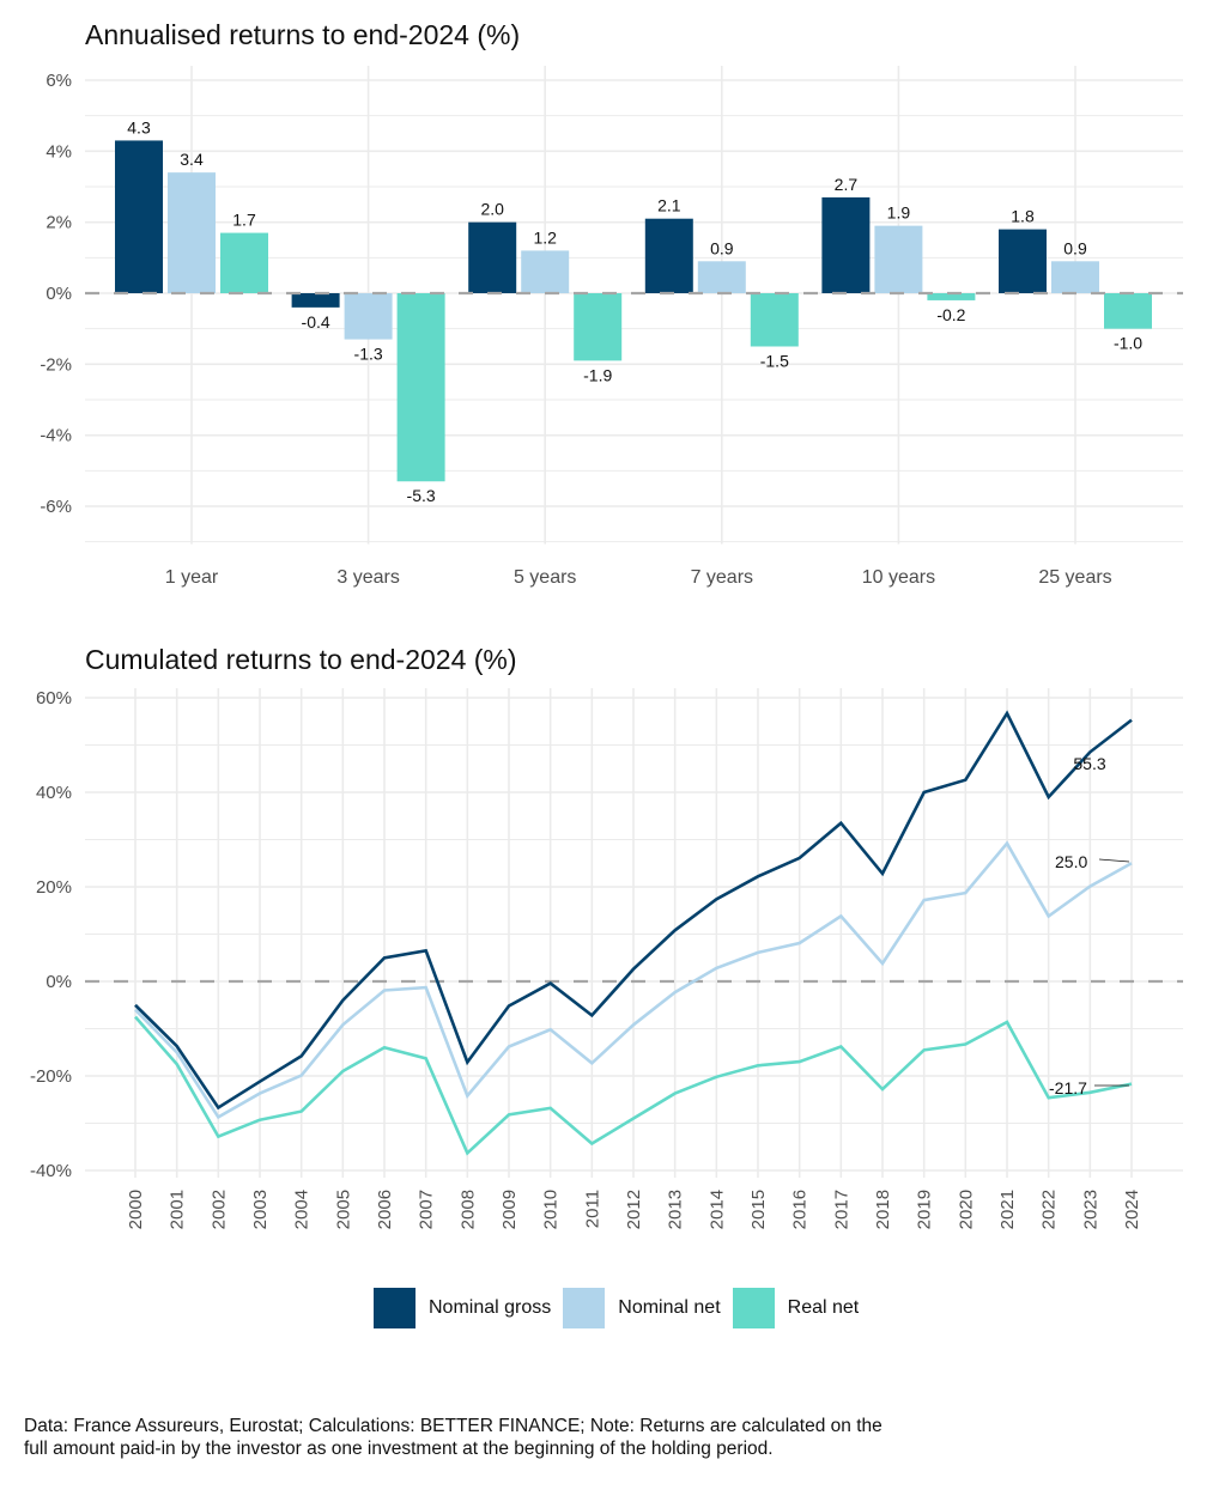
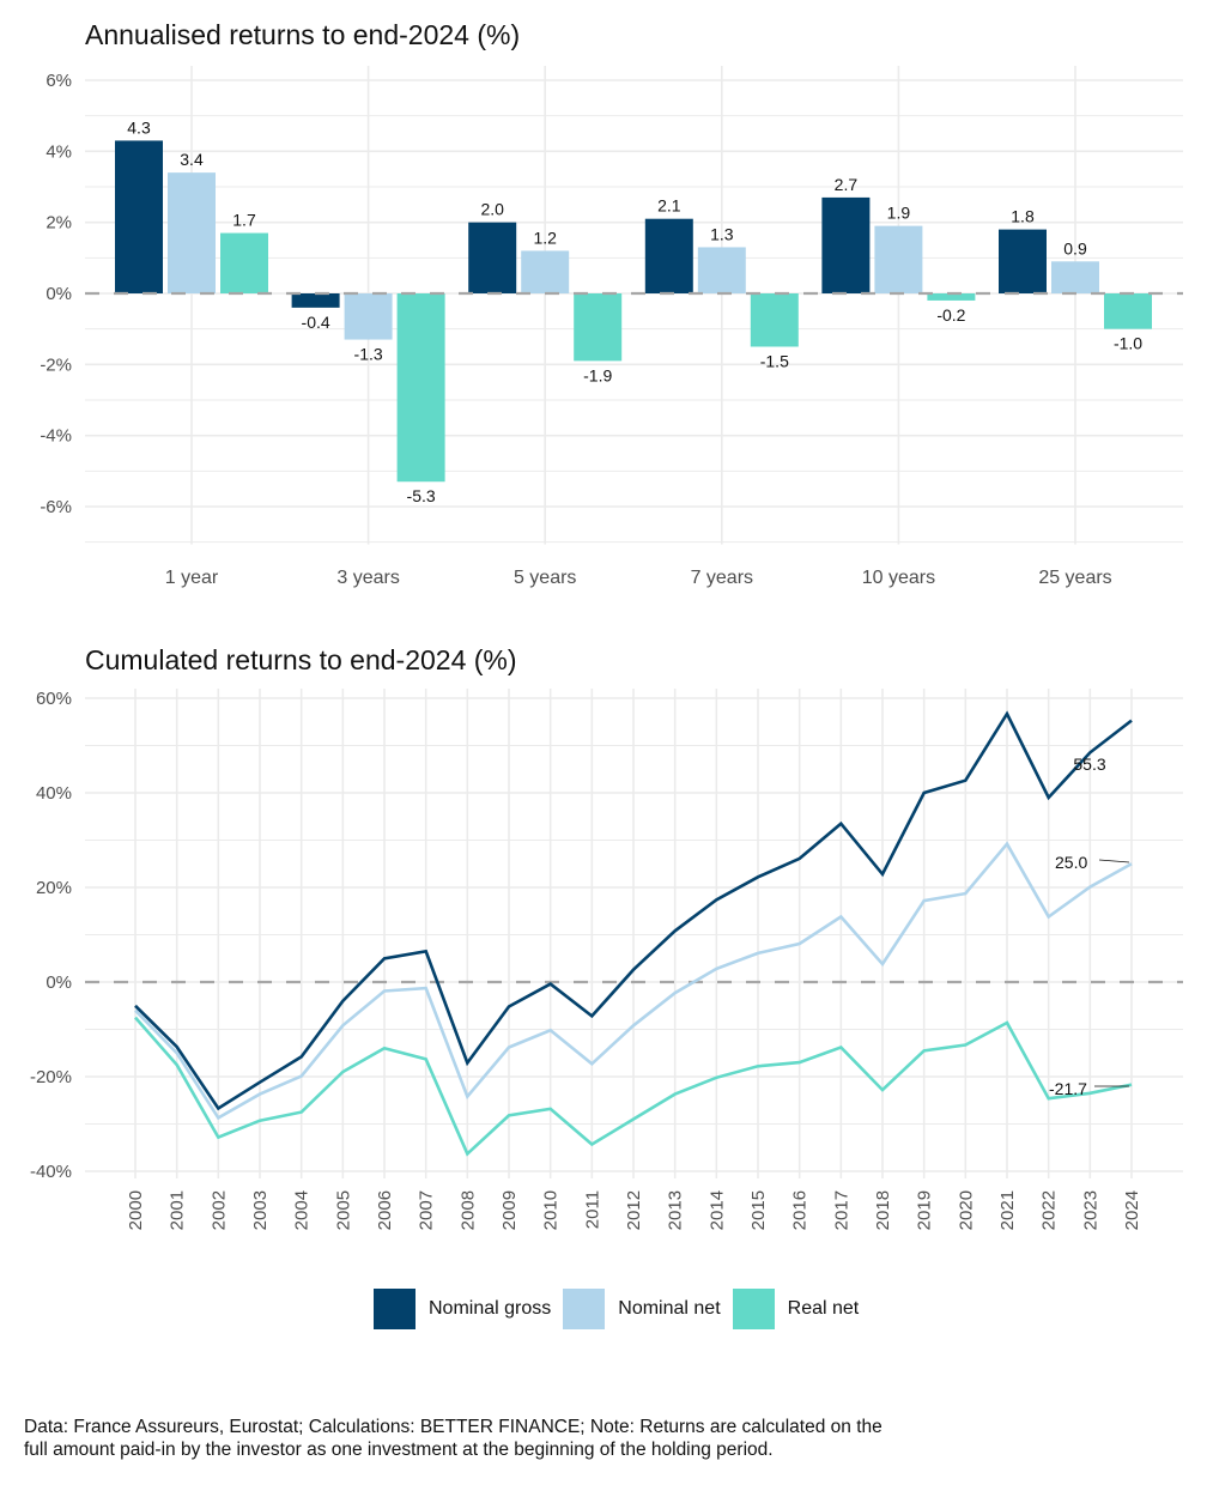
Annualised returns to end-2024 (%)/Nominal net/7 years: 0.9 -> 1.3
